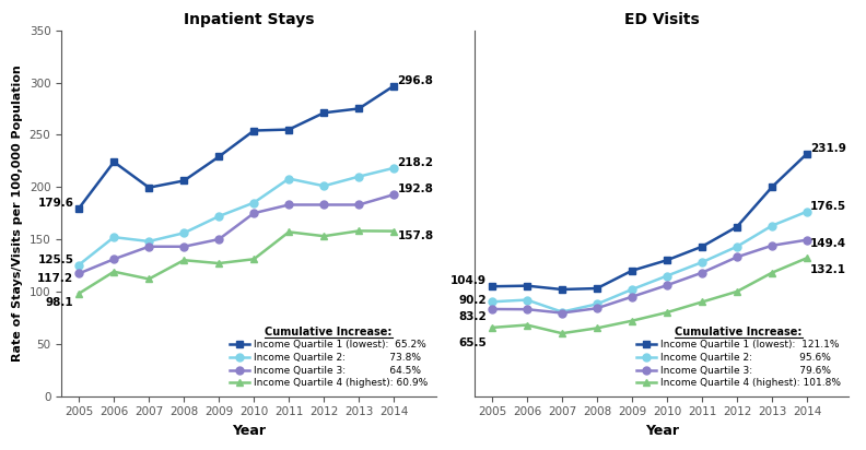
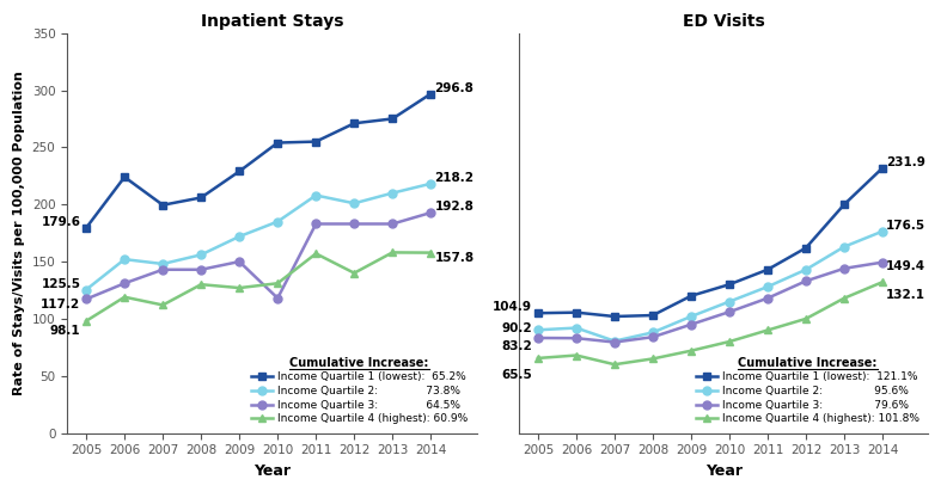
Inpatient Stays/Income Quartile 3: 64.5%/2010: 175 -> 118
Inpatient Stays/Income Quartile 4 (highest): 60.9%/2012: 153 -> 140
